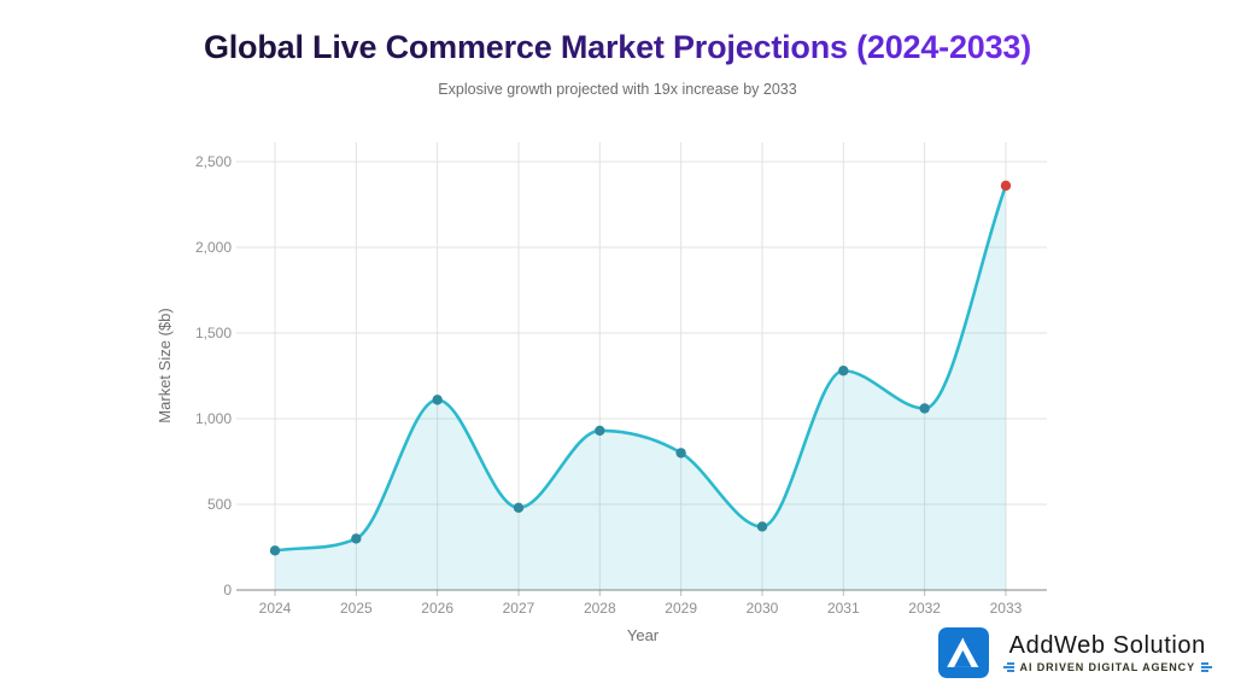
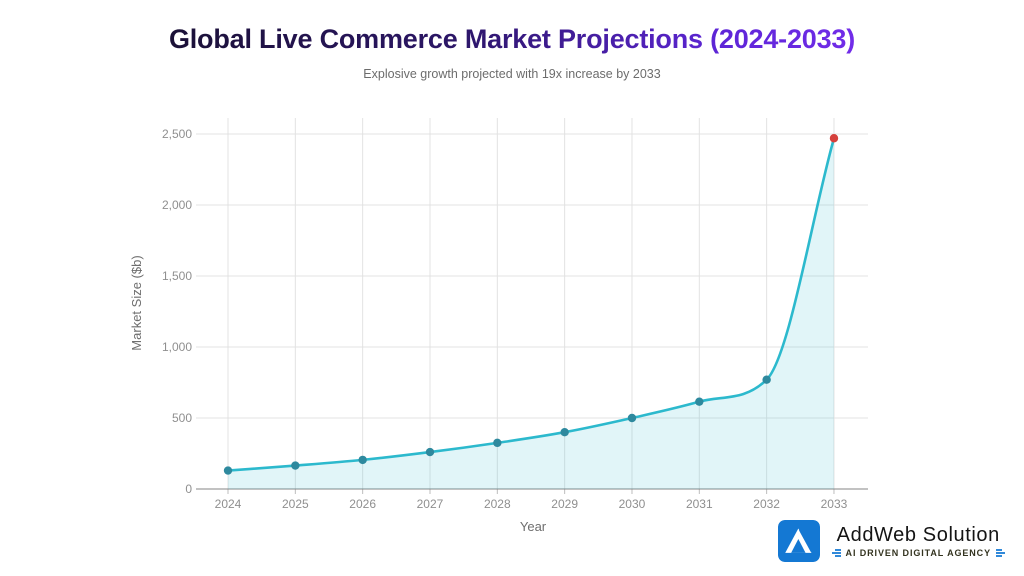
2024: 230 -> 130
2025: 300 -> 160
2026: 1110 -> 200
2027: 480 -> 260
2028: 930 -> 320
2029: 800 -> 400
2030: 370 -> 500
2031: 1280 -> 620
2032: 1060 -> 770
2033: 2360 -> 2470
